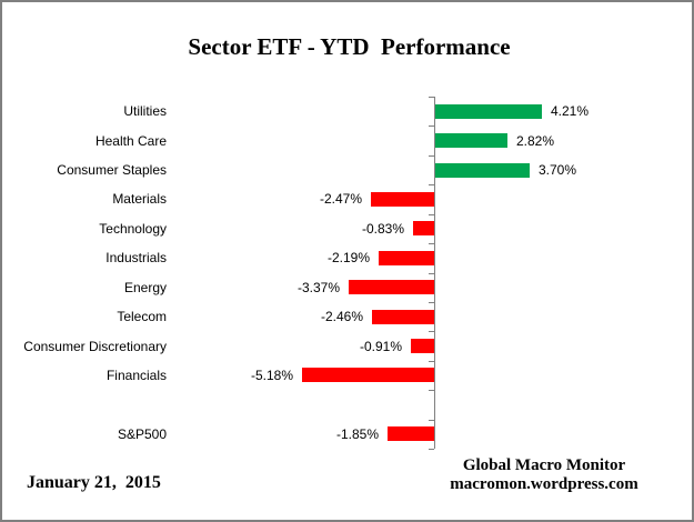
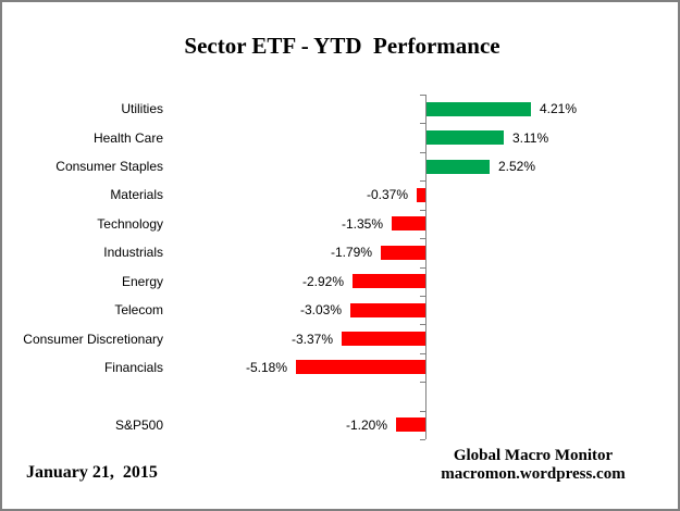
Health Care: 2.82% -> 3.11%
Consumer Staples: 3.70% -> 2.52%
Materials: -2.47% -> -0.37%
Technology: -0.83% -> -1.35%
Industrials: -2.19% -> -1.79%
Energy: -3.37% -> -2.92%
Telecom: -2.46% -> -3.03%
Consumer Discretionary: -0.91% -> -3.37%
S&P500: -1.85% -> -1.20%
